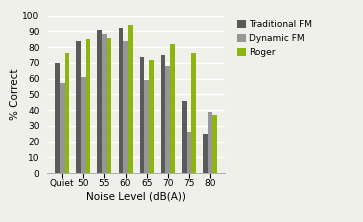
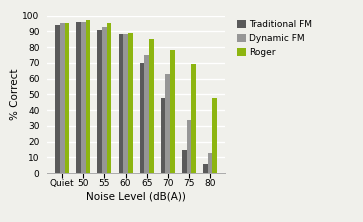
Traditional FM/Quiet: 70 -> 94
Dynamic FM/Quiet: 57 -> 95
Roger/Quiet: 76 -> 95
Traditional FM/50: 84 -> 96
Dynamic FM/50: 61 -> 96
Roger/50: 85 -> 97
Dynamic FM/55: 88 -> 93
Roger/55: 86 -> 95
Traditional FM/60: 92 -> 88
Dynamic FM/60: 84 -> 88
Roger/60: 94 -> 89
Traditional FM/65: 74 -> 70
Dynamic FM/65: 59 -> 75
Roger/65: 72 -> 85
Traditional FM/70: 75 -> 48
Dynamic FM/70: 68 -> 63
Roger/70: 82 -> 78
Traditional FM/75: 46 -> 15
Dynamic FM/75: 26 -> 34
Roger/75: 76 -> 69
Traditional FM/80: 25 -> 6
Dynamic FM/80: 39 -> 13
Roger/80: 37 -> 48
